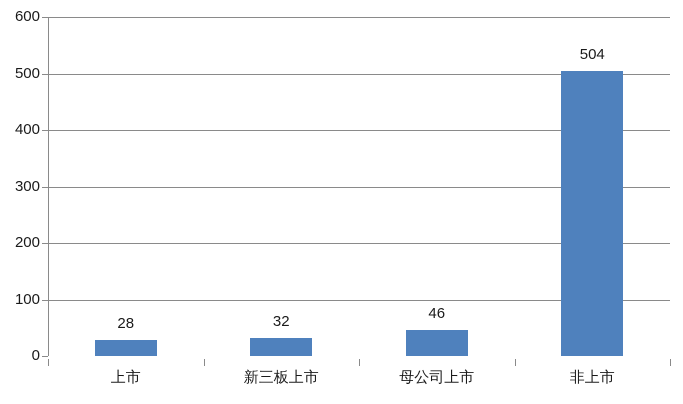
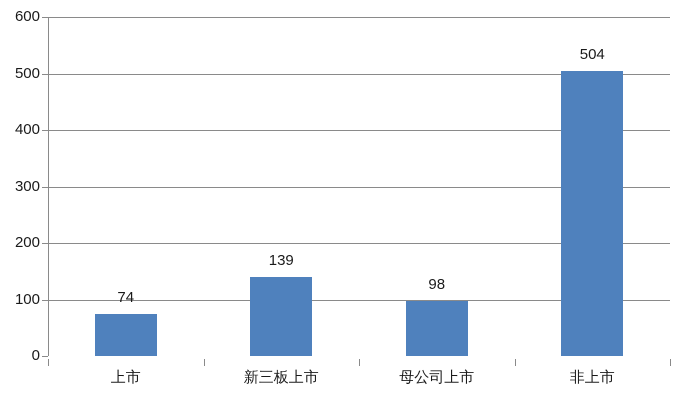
上市: 28 -> 74
新三板上市: 32 -> 139
母公司上市: 46 -> 98
